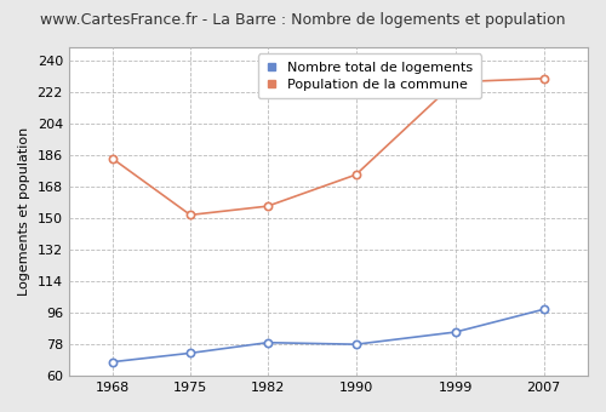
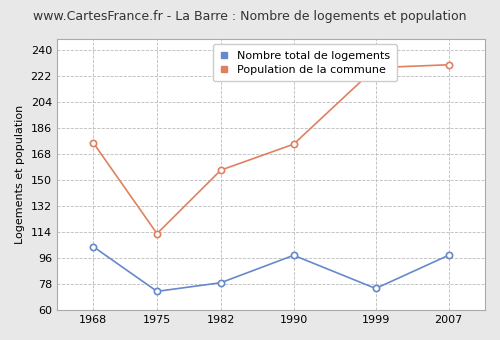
Nombre total de logements/1968: 68 -> 104
Population de la commune/1968: 184 -> 176
Population de la commune/1975: 152 -> 113
Nombre total de logements/1990: 78 -> 98
Nombre total de logements/1999: 85 -> 75
